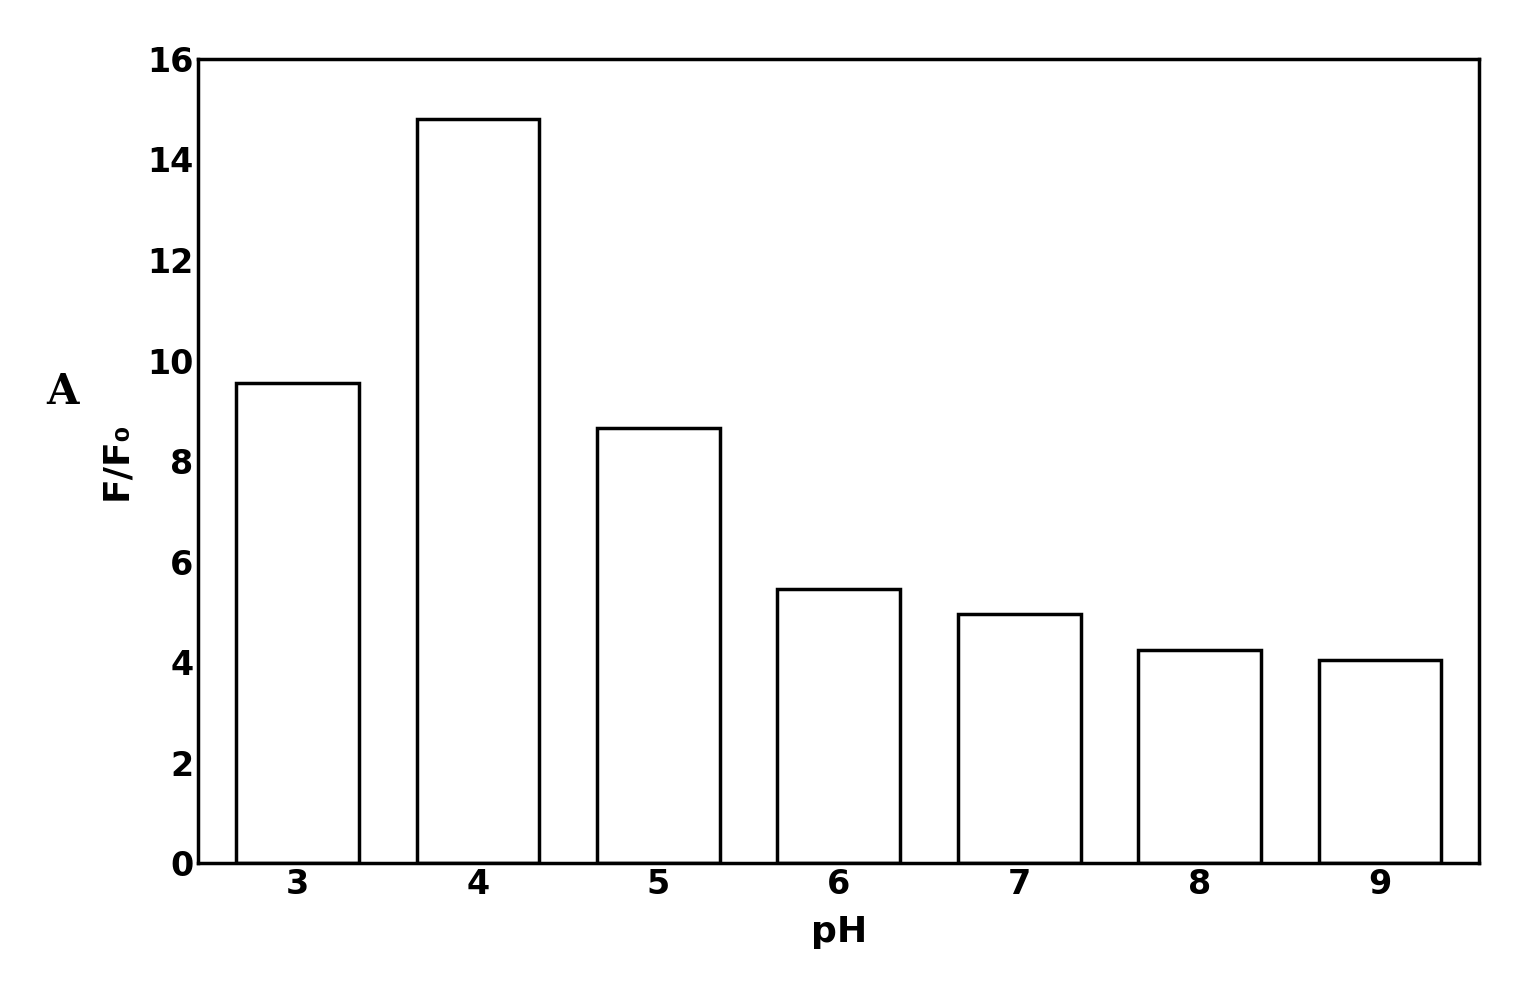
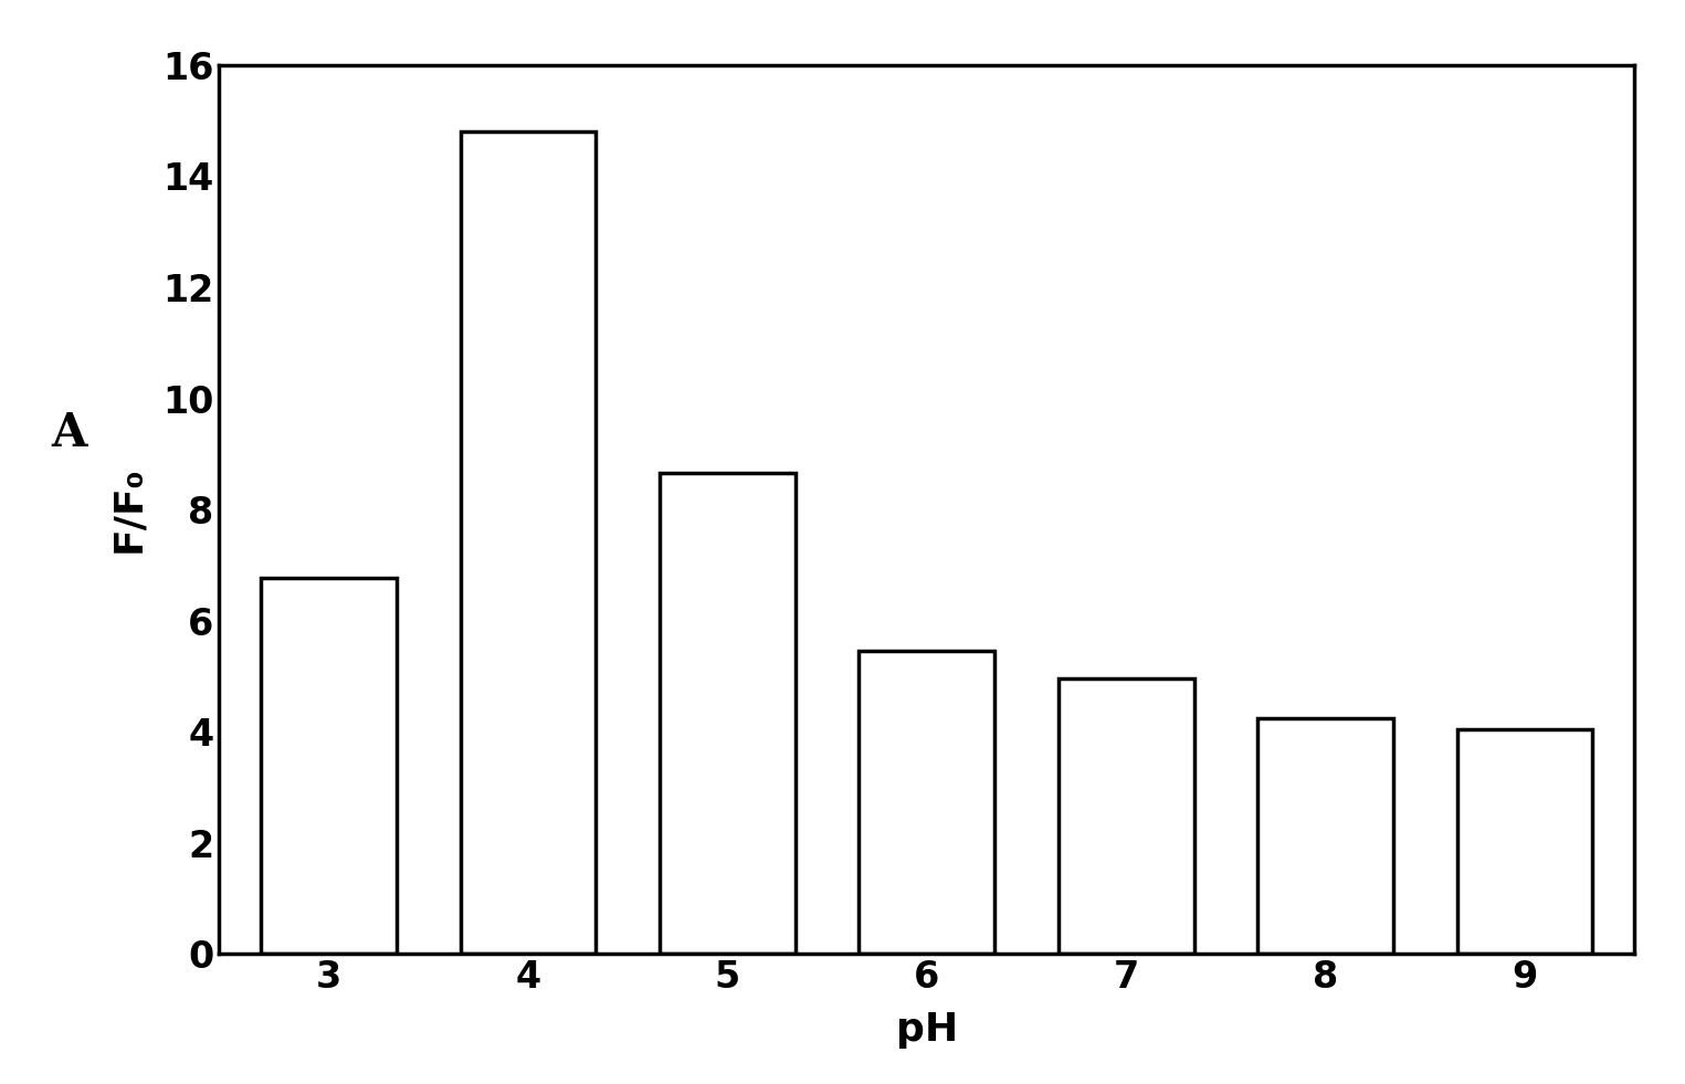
3: 9.55 -> 6.76
